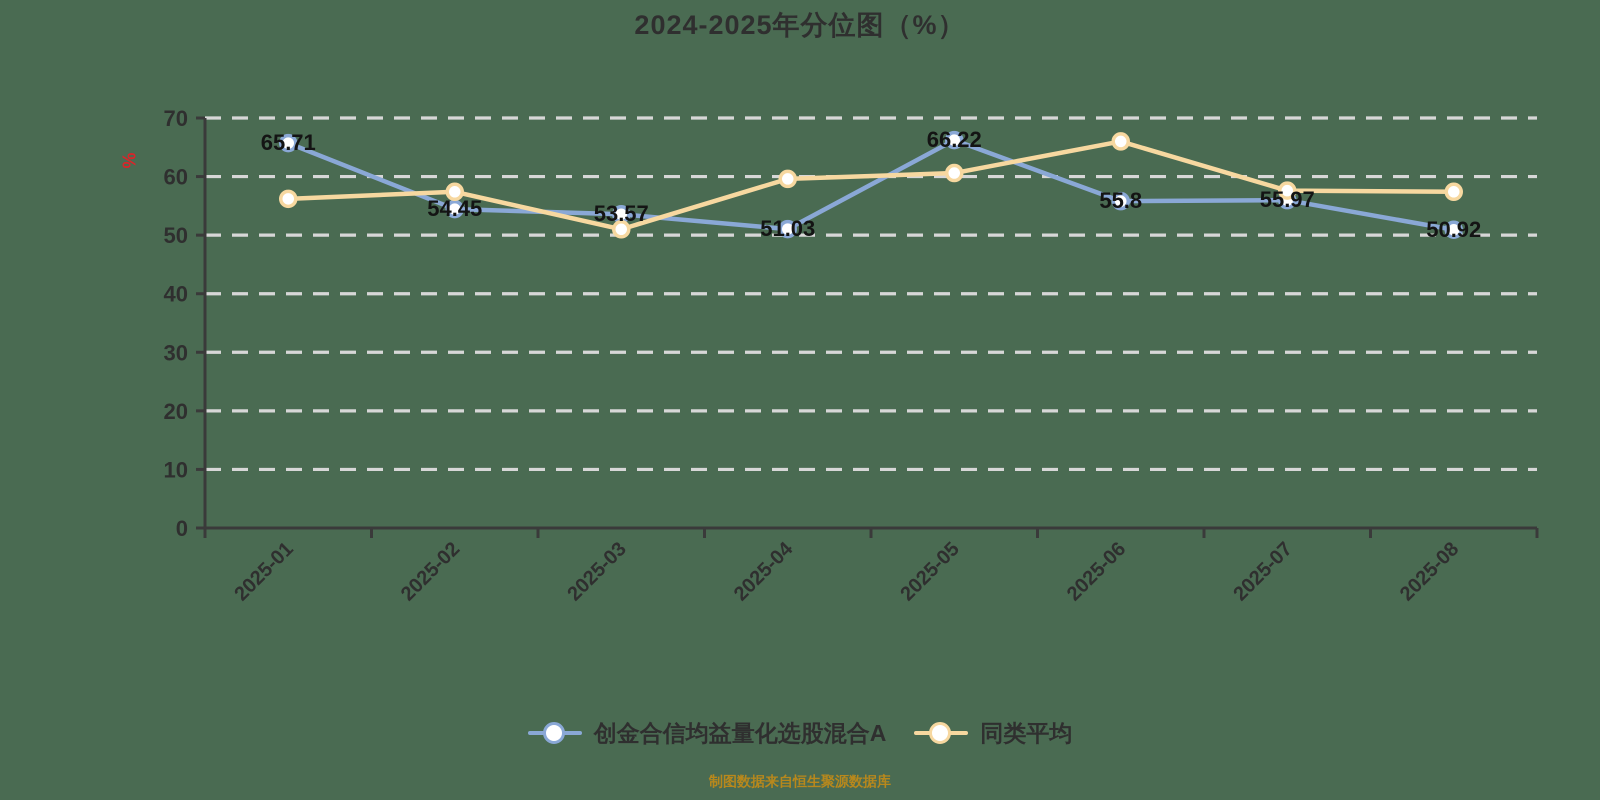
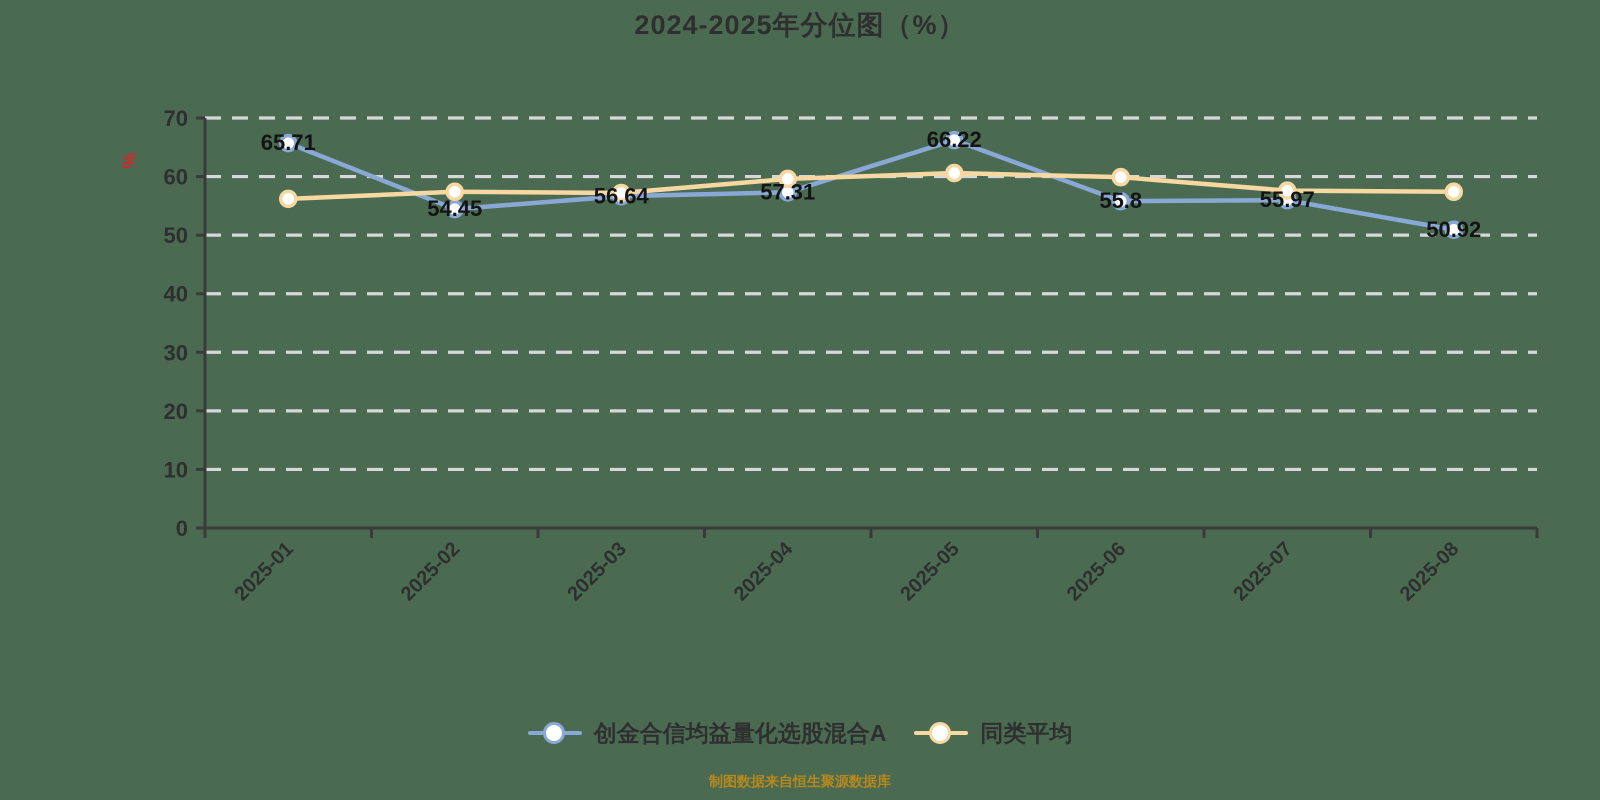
创金合信均益量化选股混合A/2025-03: 53.57 -> 56.64
同类平均/2025-03: 51 -> 57
创金合信均益量化选股混合A/2025-04: 51.03 -> 57.31
同类平均/2025-06: 66 -> 60
